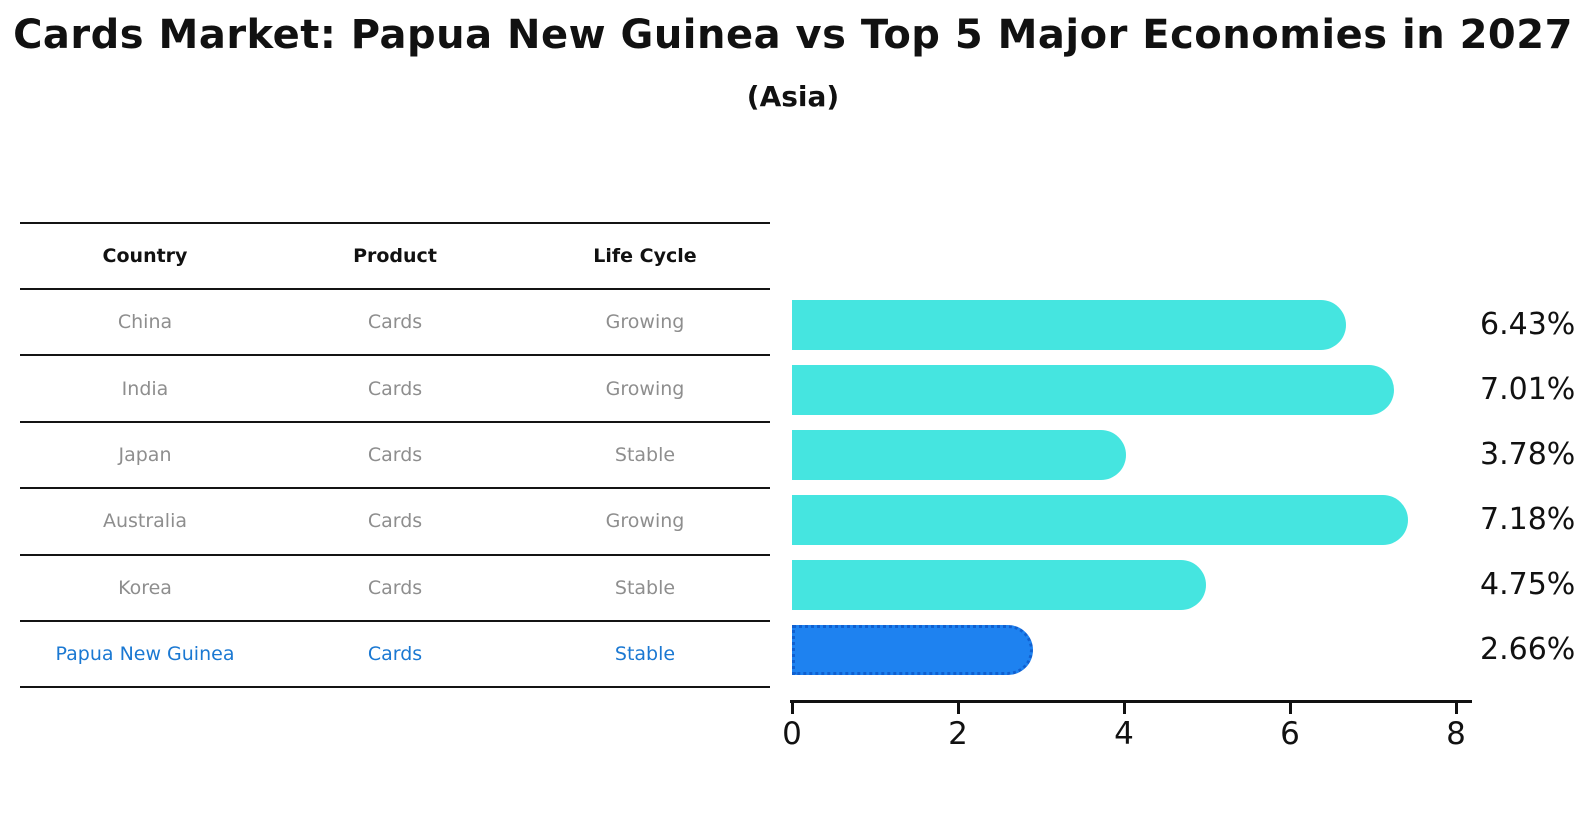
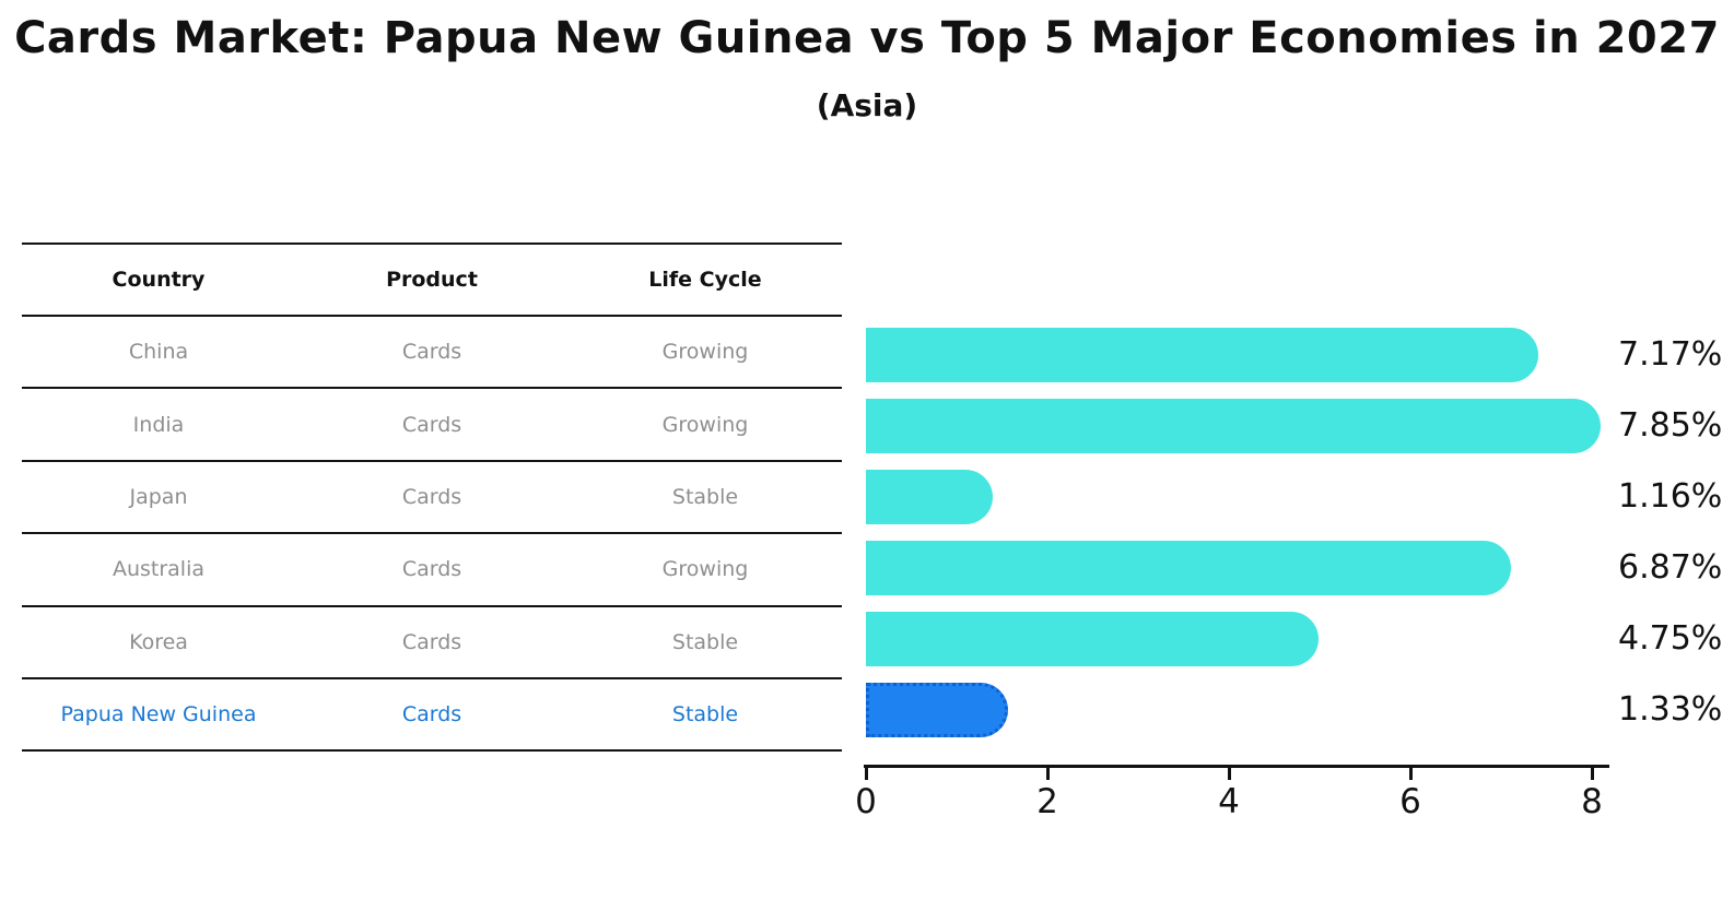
China: 6.43% -> 7.17%
India: 7.01% -> 7.85%
Japan: 3.78% -> 1.16%
Australia: 7.18% -> 6.87%
Papua New Guinea: 2.66% -> 1.33%
